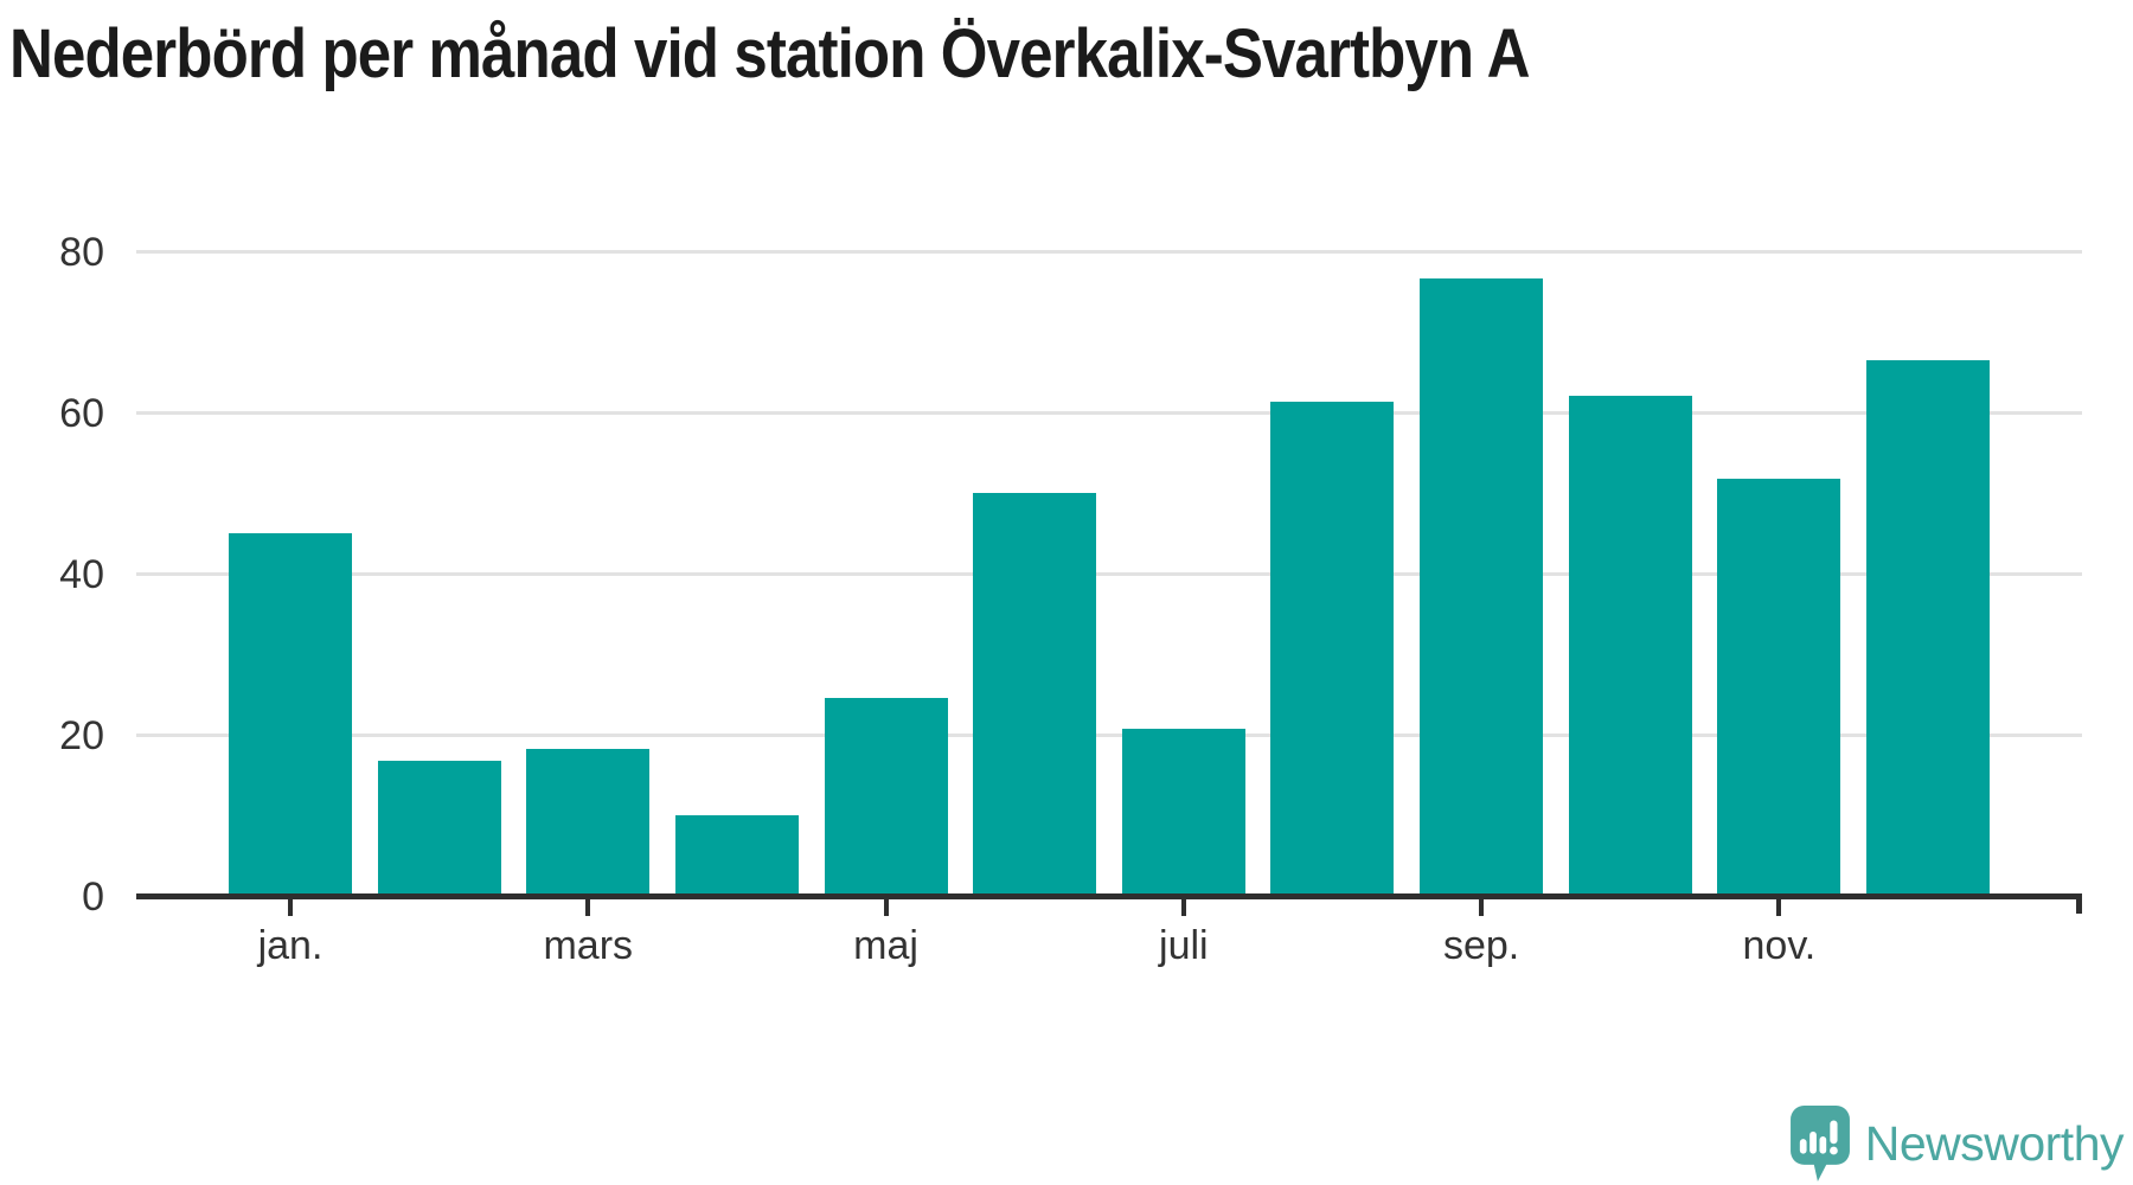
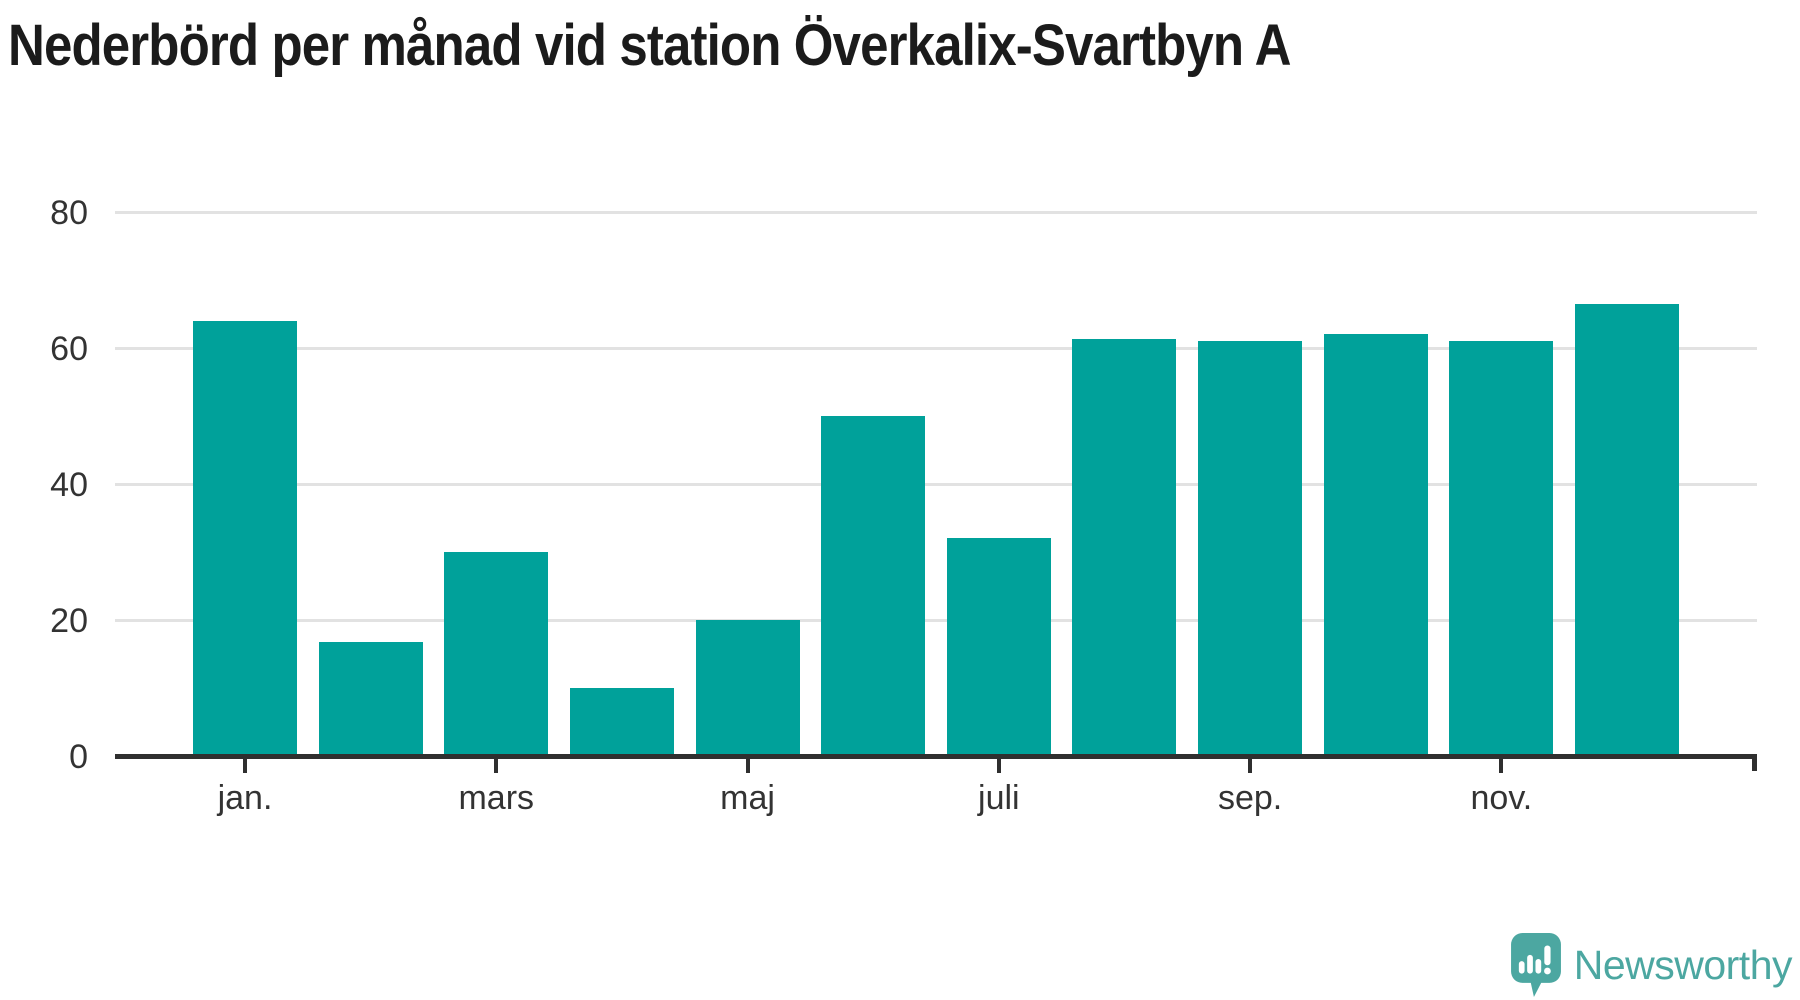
jan.: 45 -> 64
mars: 18 -> 30
maj: 24 -> 20
juli: 21 -> 32
sep.: 77 -> 61
nov.: 52 -> 61
